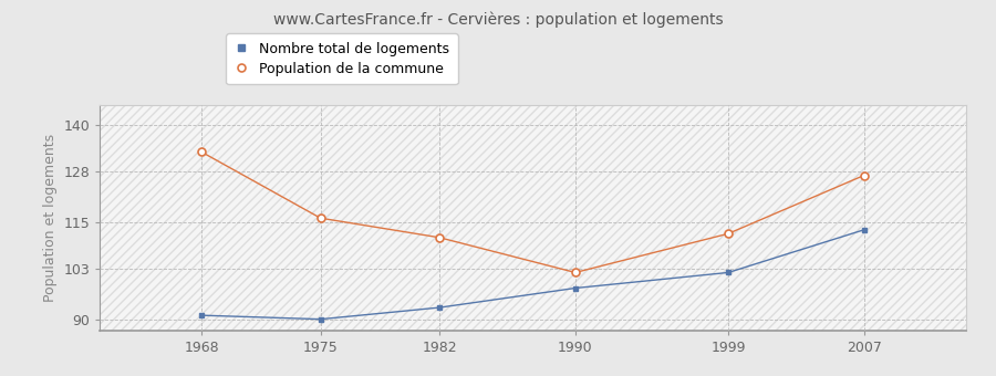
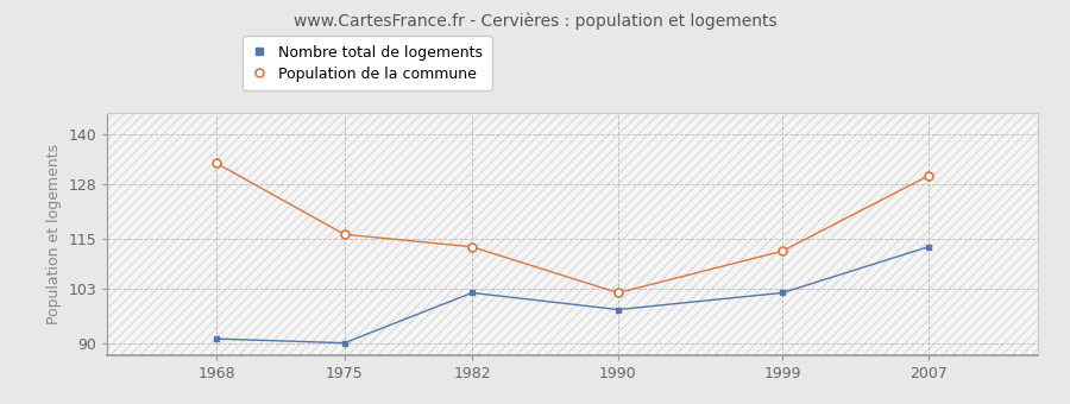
Nombre total de logements/1982: 93 -> 102
Population de la commune/1982: 111 -> 113
Population de la commune/2007: 127 -> 130
